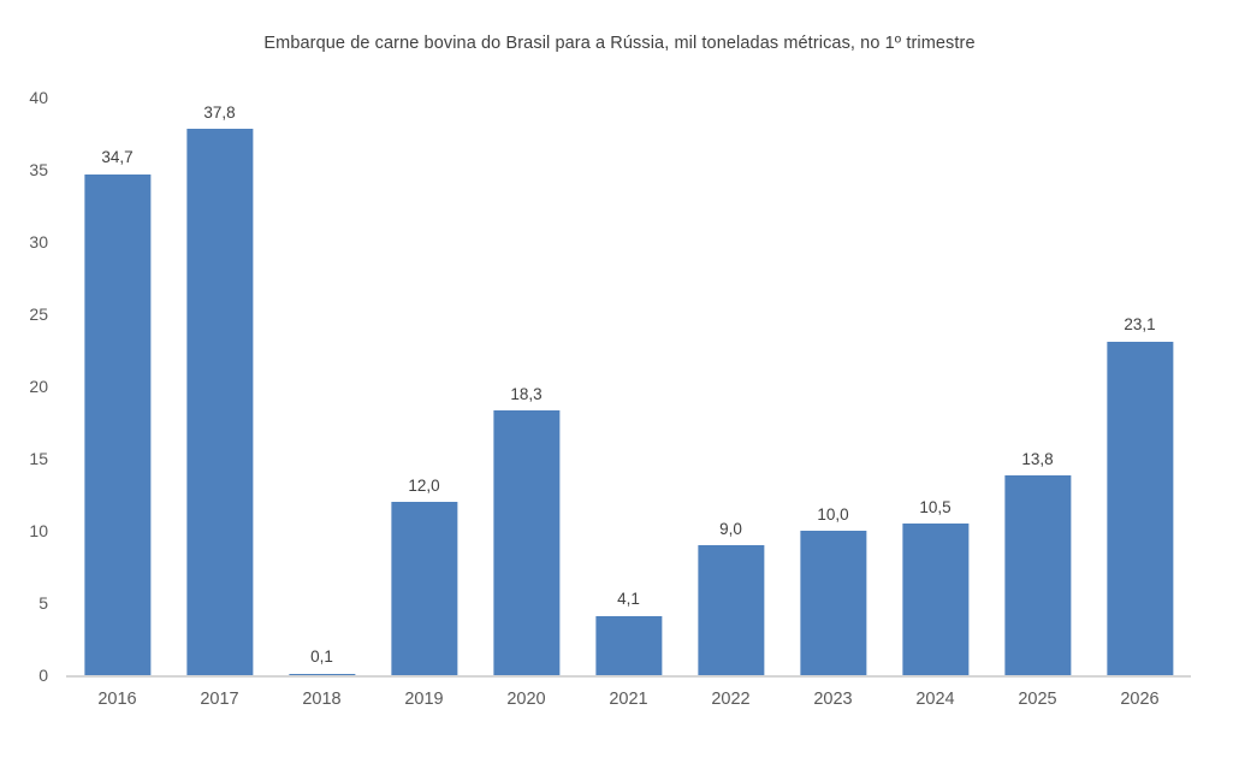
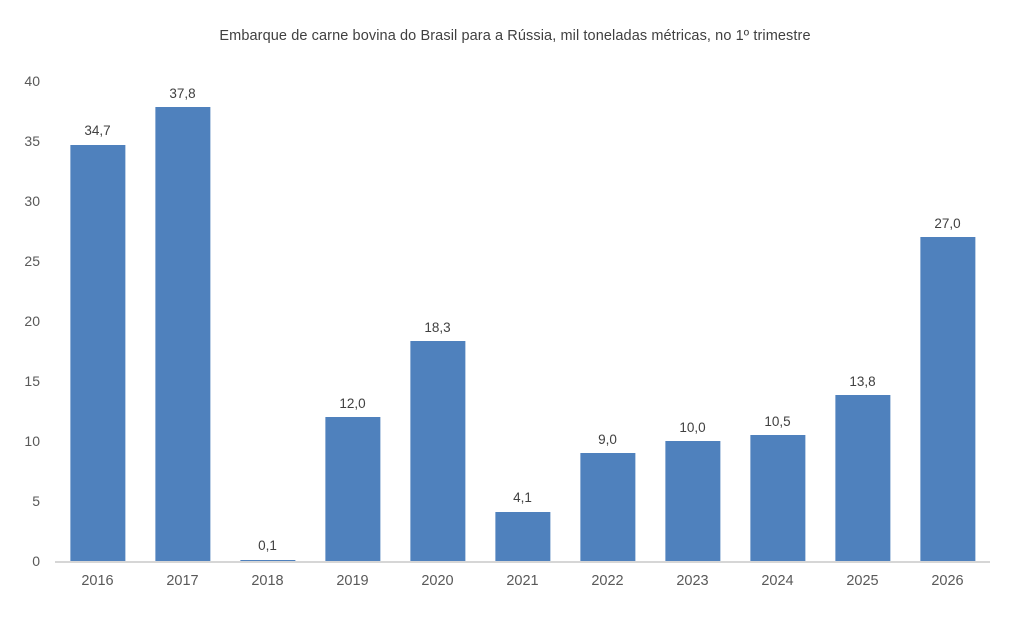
2026: 23,1 -> 27,0
